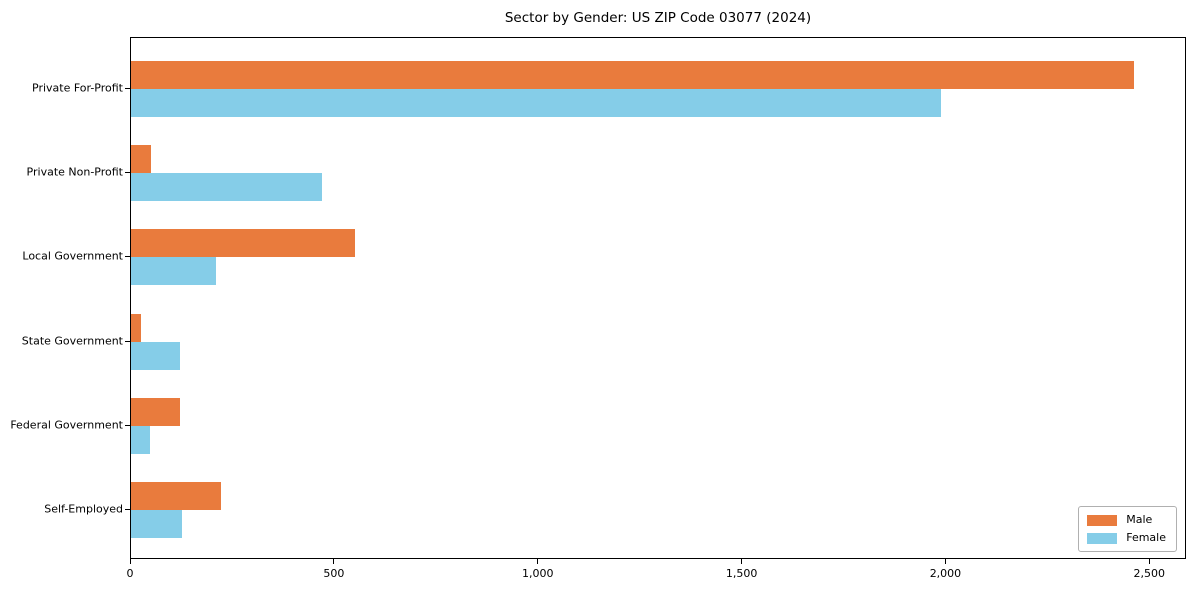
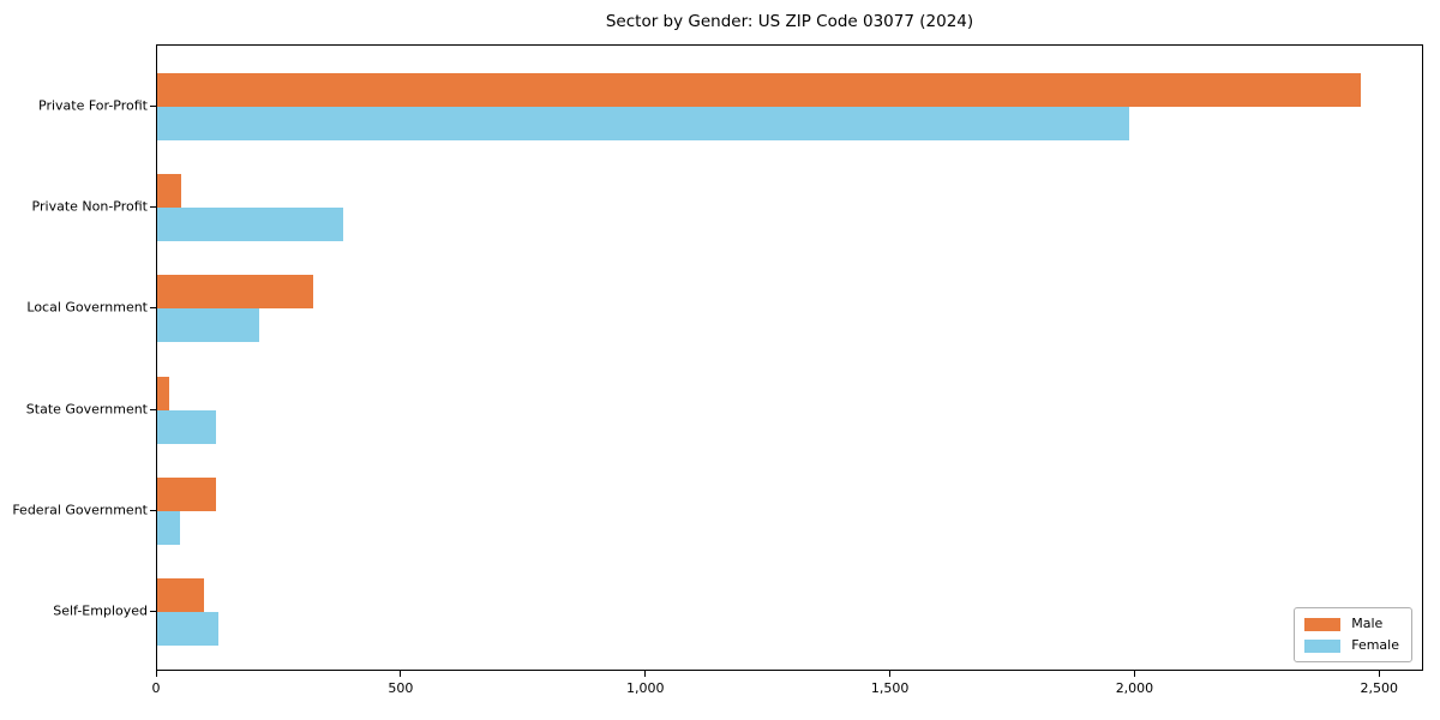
Female/Private Non-Profit: 470 -> 380
Male/Local Government: 550 -> 320
Male/Self-Employed: 220 -> 100
